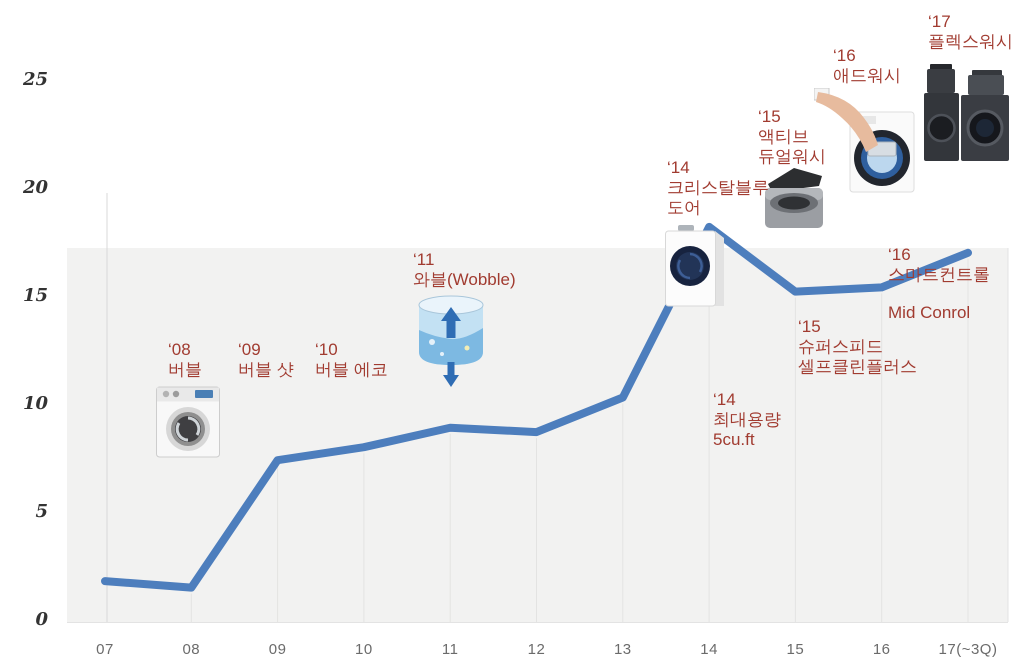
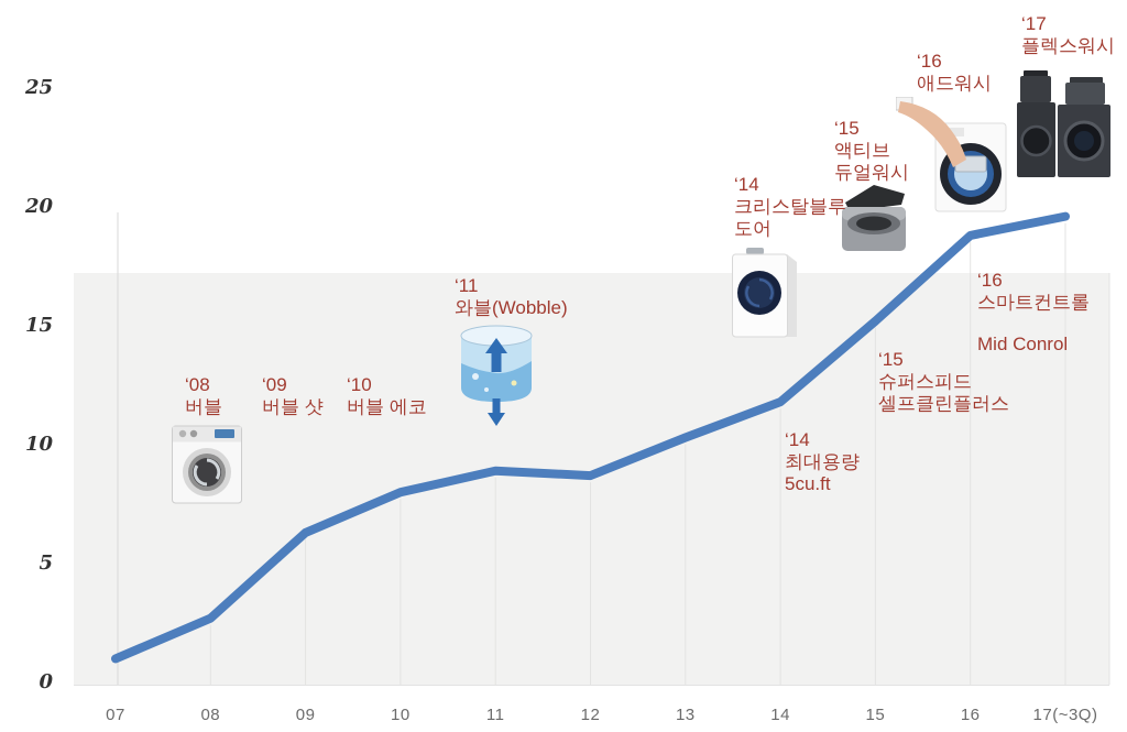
07: 1.8 -> 1.0
08: 1.5 -> 2.7
09: 7.4 -> 6.3
14: 18.2 -> 11.8
16: 15.4 -> 18.8
17(~3Q): 17.0 -> 19.6
